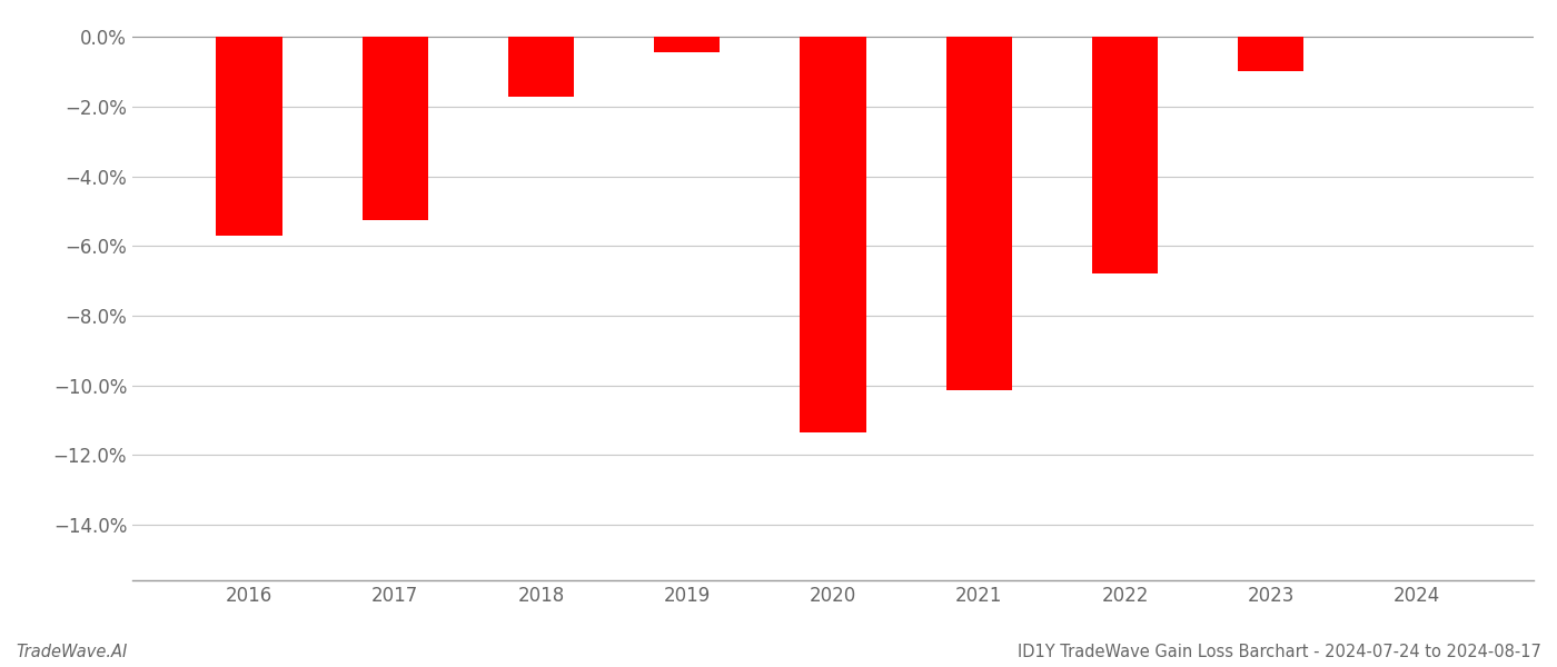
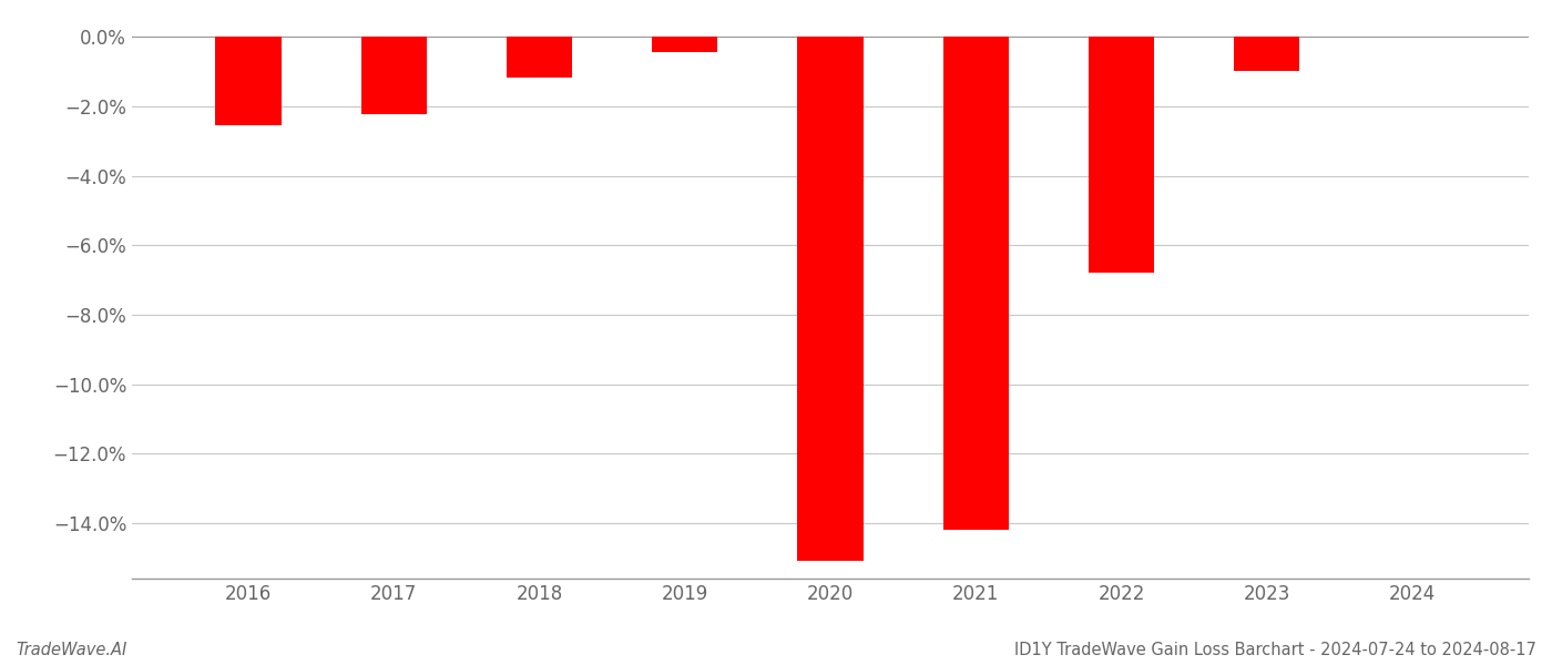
2016: -5.70% -> -2.55%
2017: -5.25% -> -2.22%
2018: -1.70% -> -1.18%
2020: -11.35% -> -15.10%
2021: -10.15% -> -14.20%
